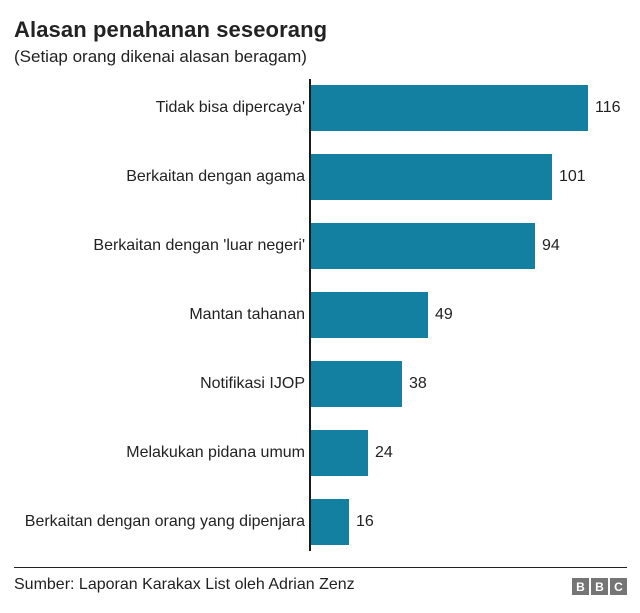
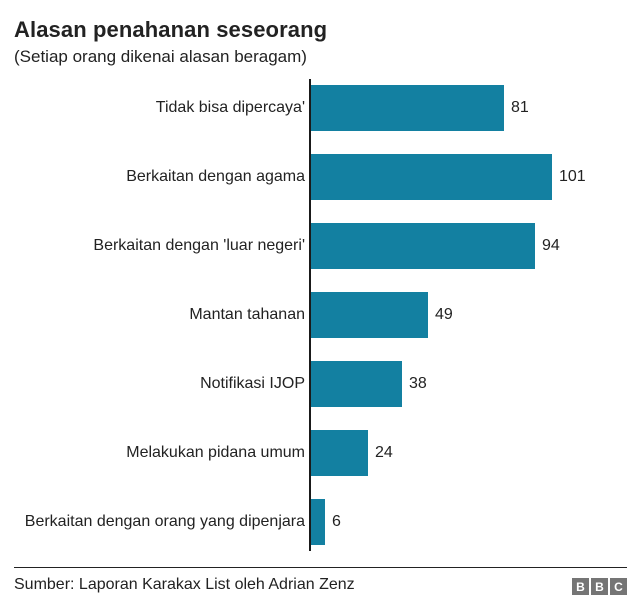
Tidak bisa dipercaya': 116 -> 81
Berkaitan dengan orang yang dipenjara: 16 -> 6
